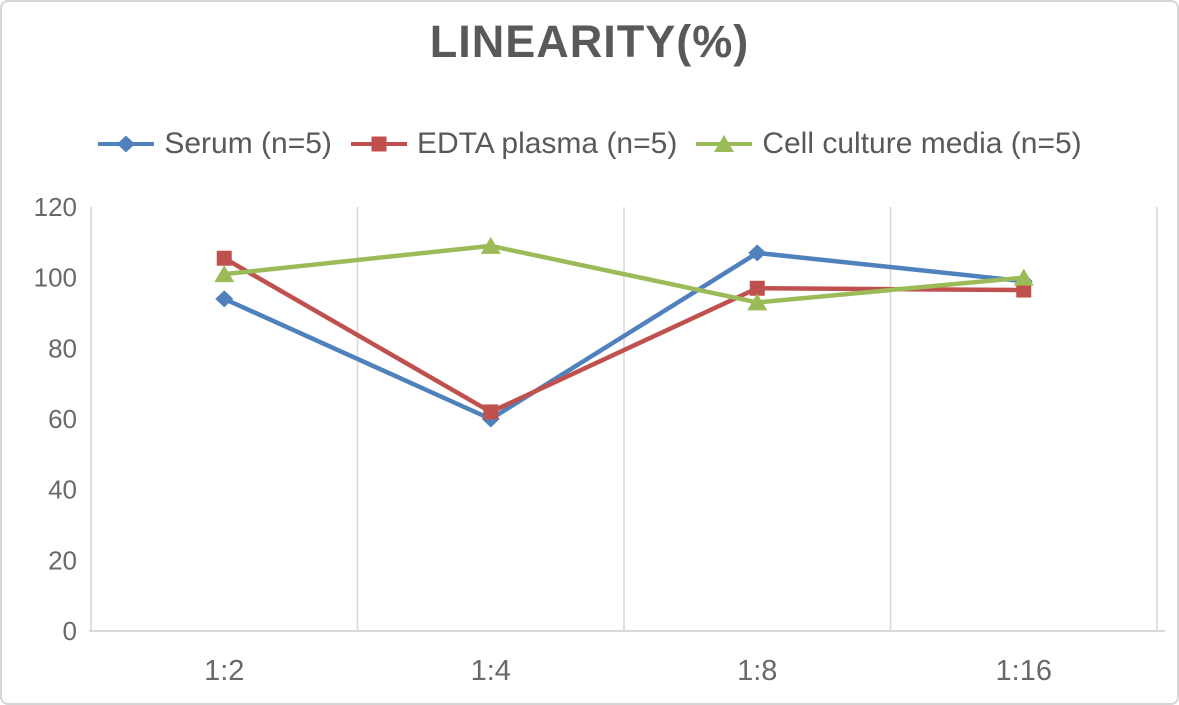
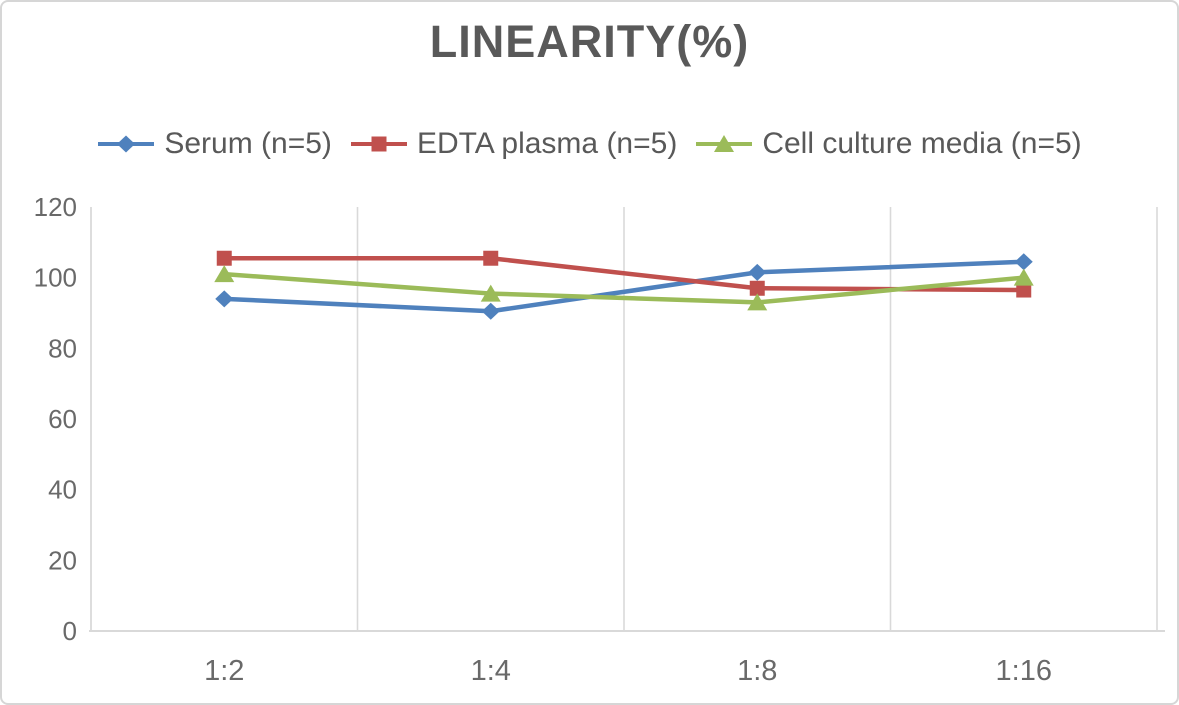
Serum (n=5)/1:4: 60 -> 90
EDTA plasma (n=5)/1:4: 62 -> 106
Cell culture media (n=5)/1:4: 109 -> 96
Serum (n=5)/1:8: 107 -> 102
Serum (n=5)/1:16: 99 -> 104
